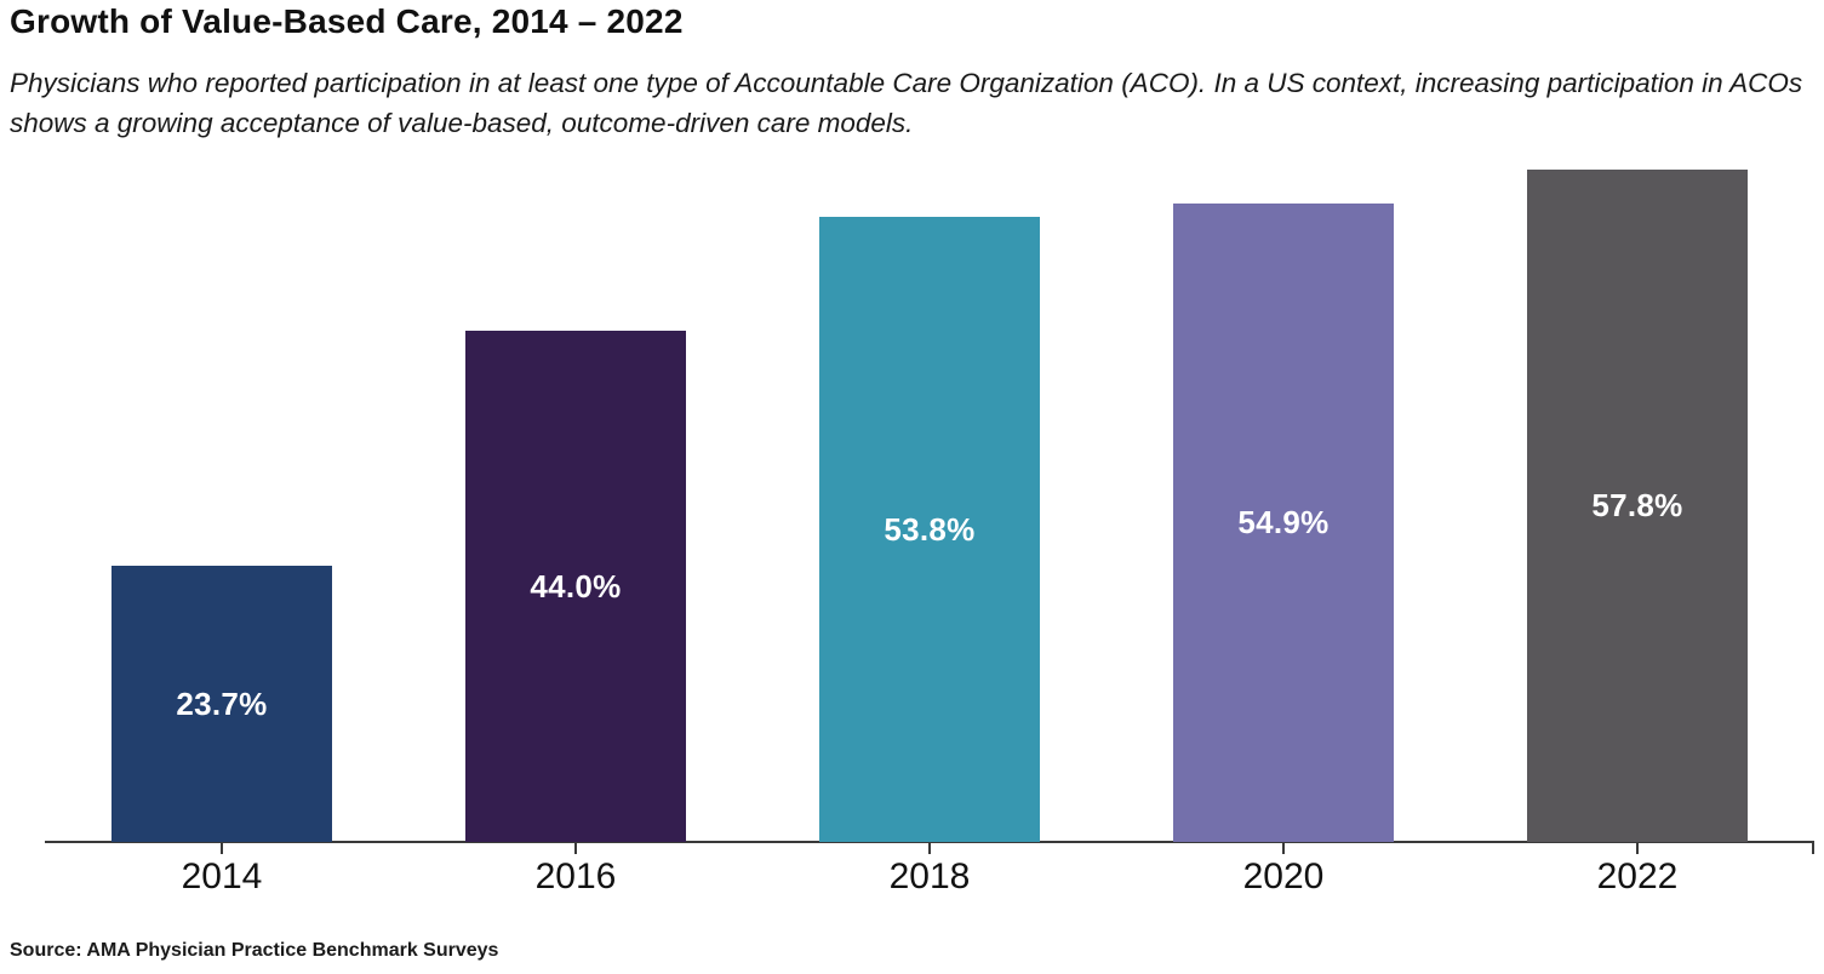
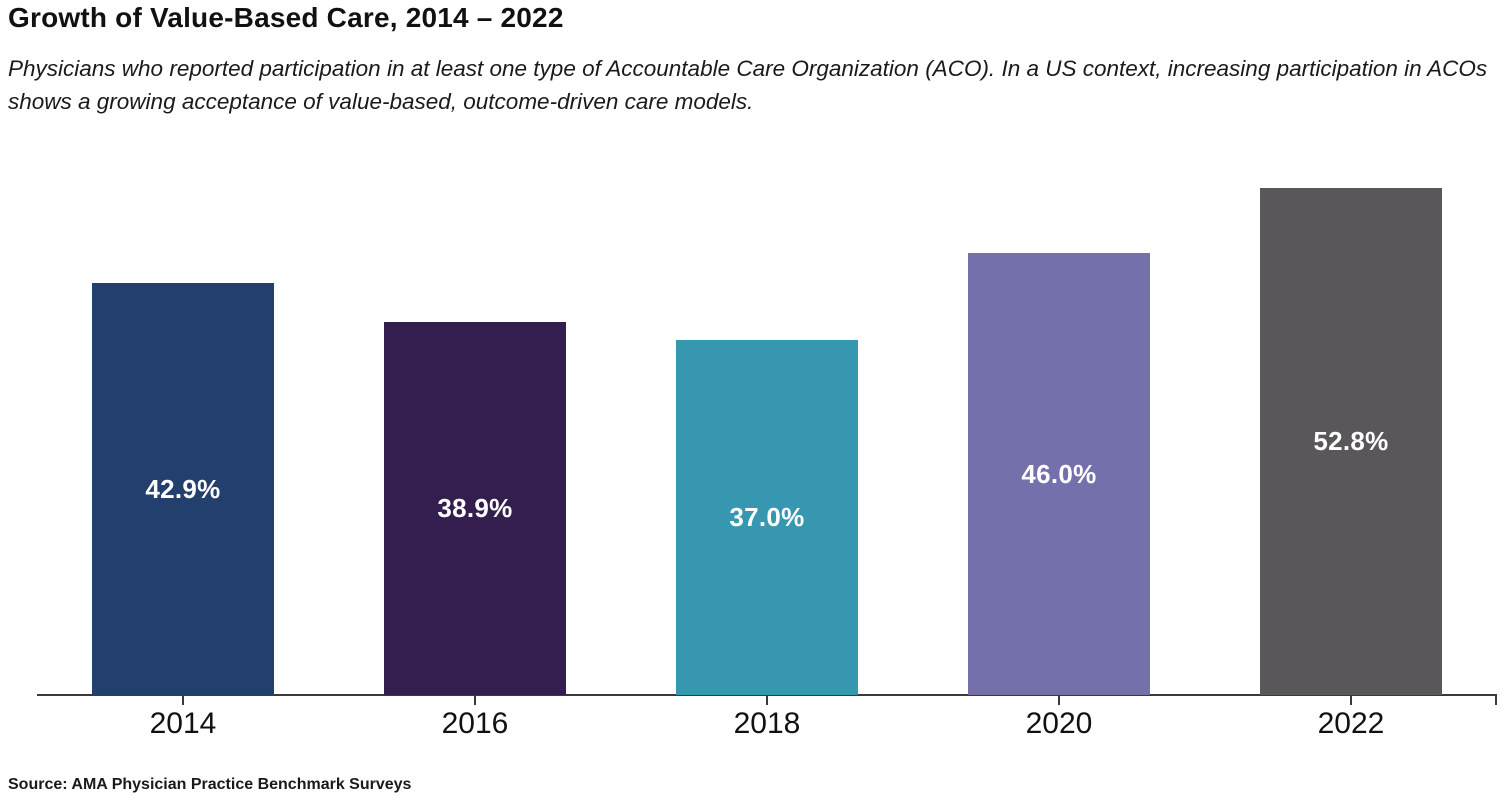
2014: 23.7% -> 42.9%
2016: 44.0% -> 38.9%
2018: 53.8% -> 37.0%
2020: 54.9% -> 46.0%
2022: 57.8% -> 52.8%
